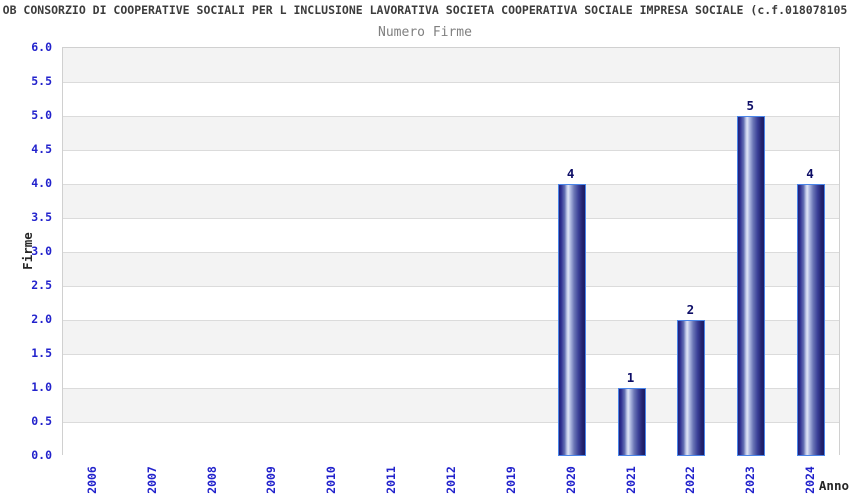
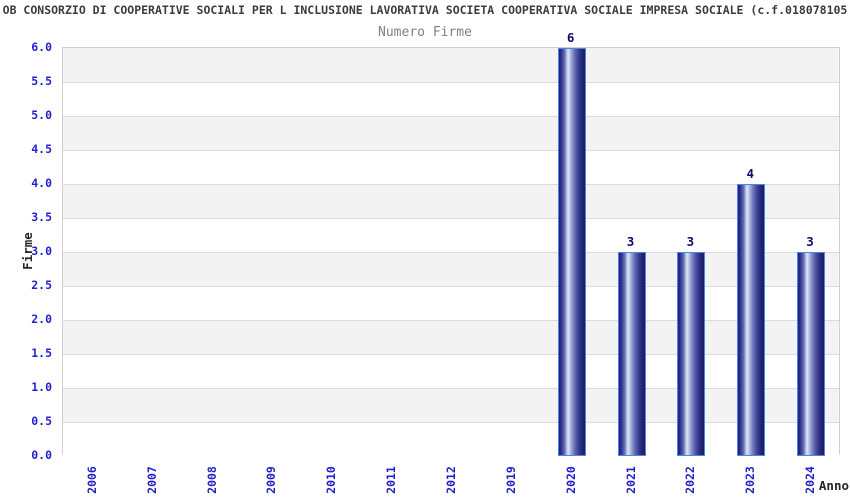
2020: 4 -> 6
2021: 1 -> 3
2022: 2 -> 3
2023: 5 -> 4
2024: 4 -> 3
